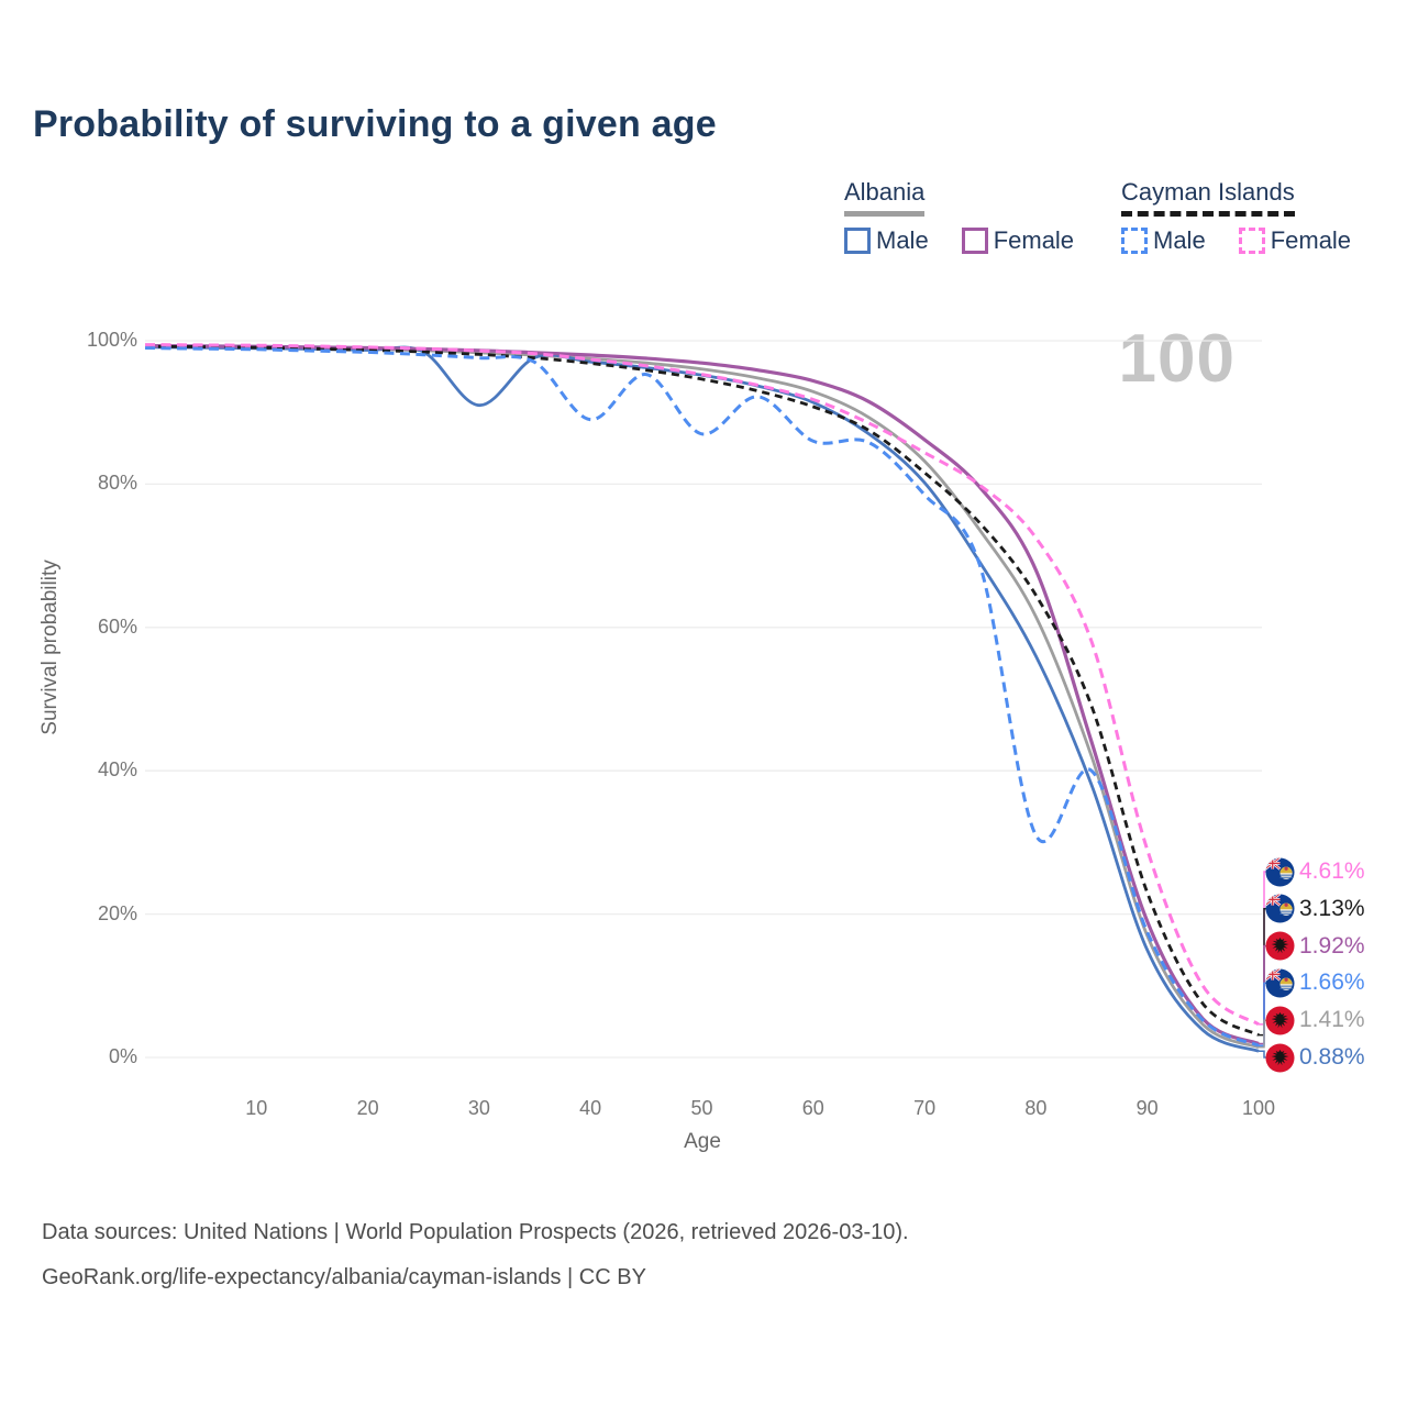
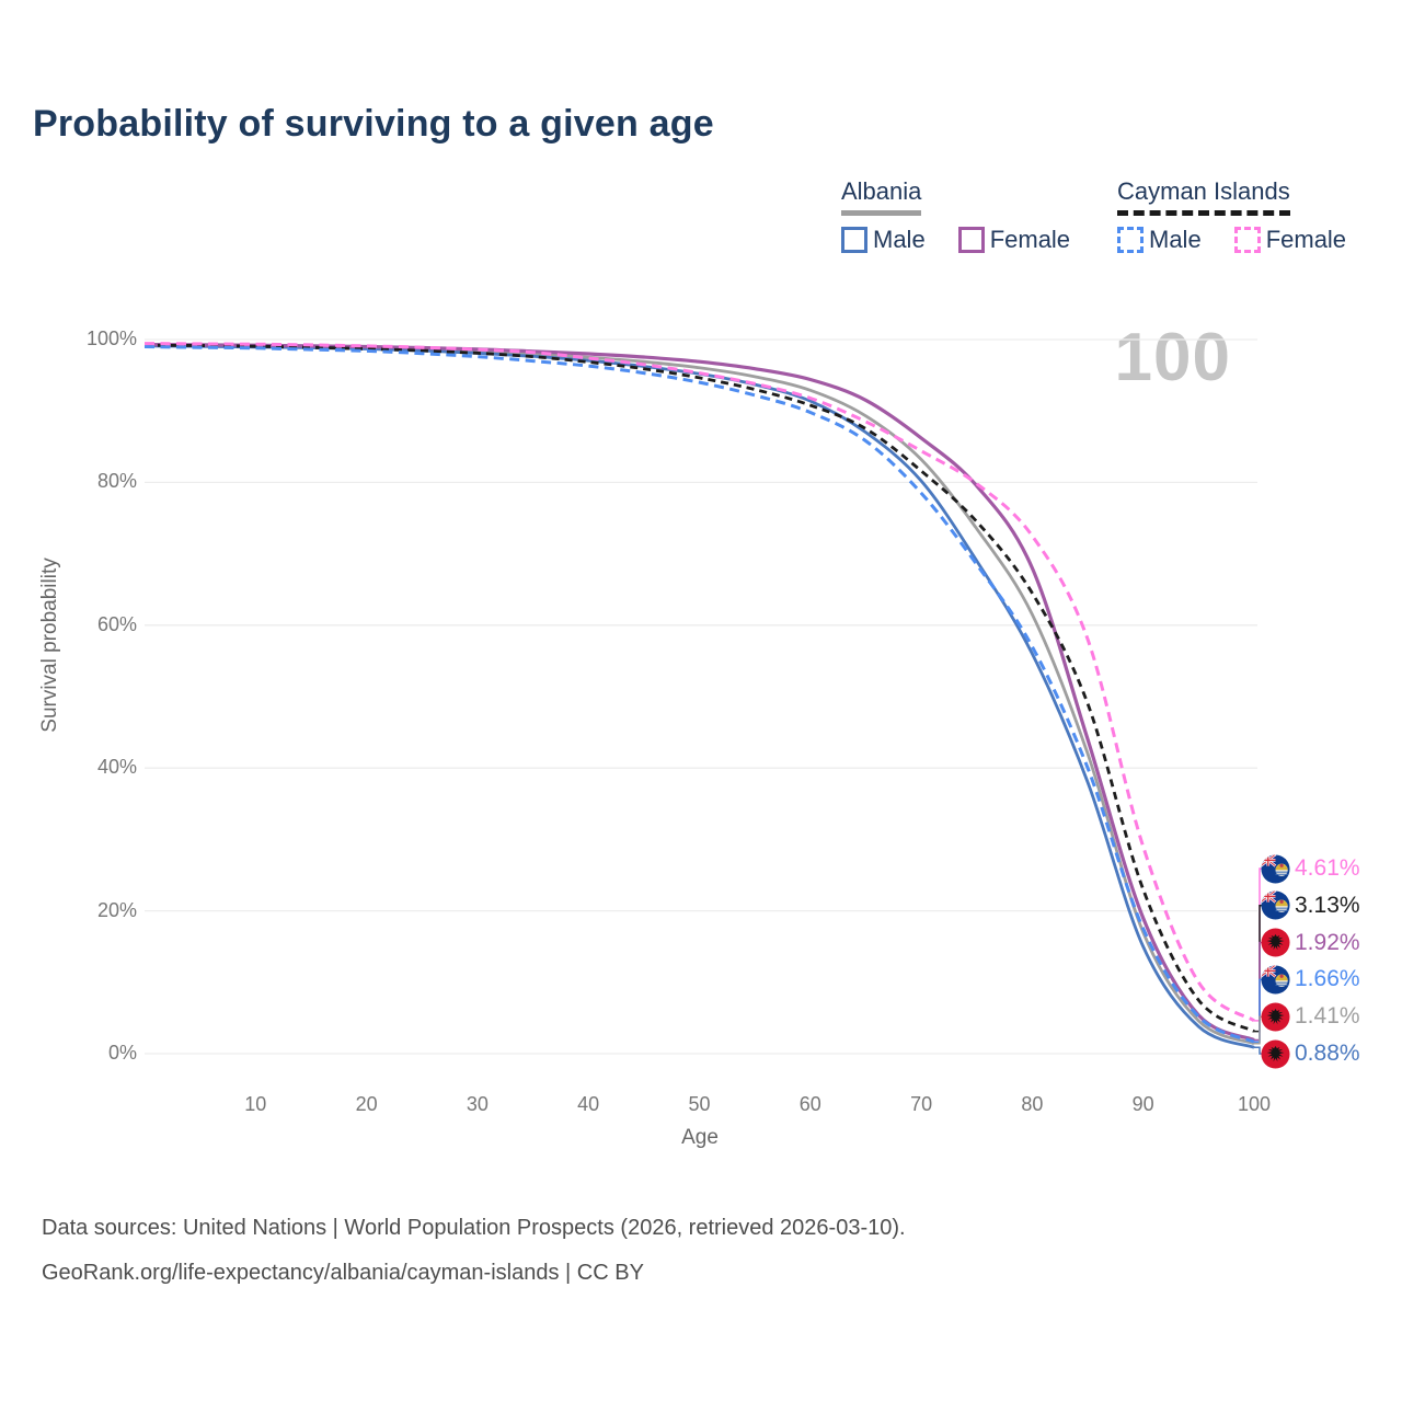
Albania Male/30: 91% -> 98%
Cayman Islands Male/40: 89% -> 96%
Cayman Islands Male/50: 87% -> 94%
Cayman Islands Male/60: 86% -> 90%
Cayman Islands Male/80: 31% -> 57%
